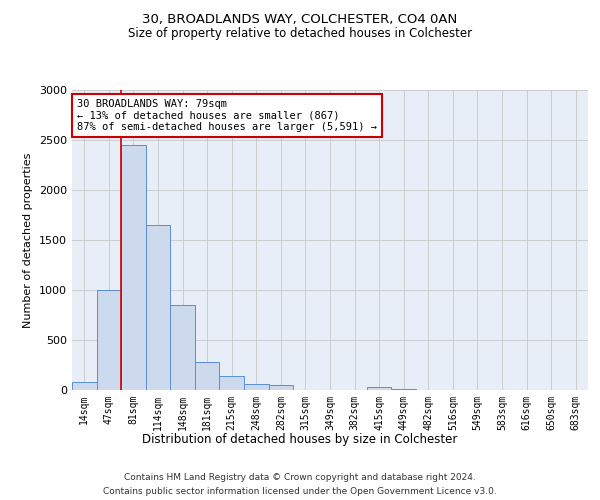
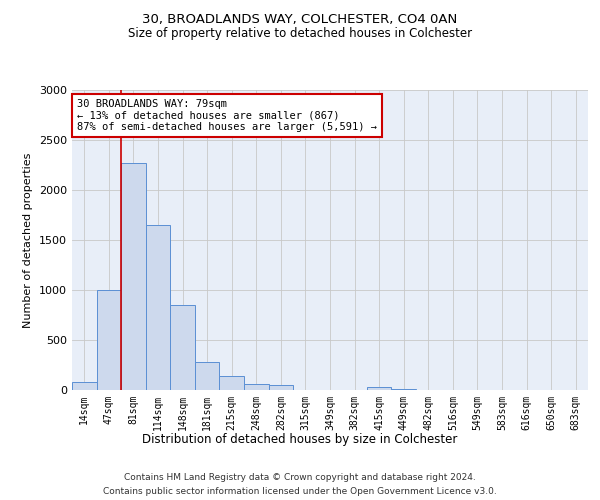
81sqm: 2450 -> 2270
